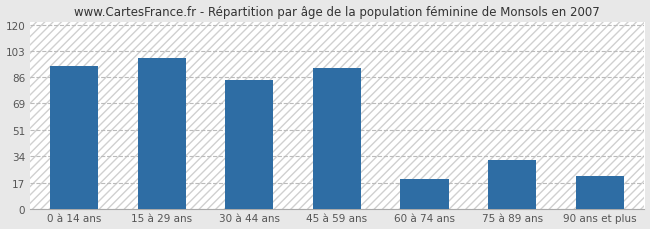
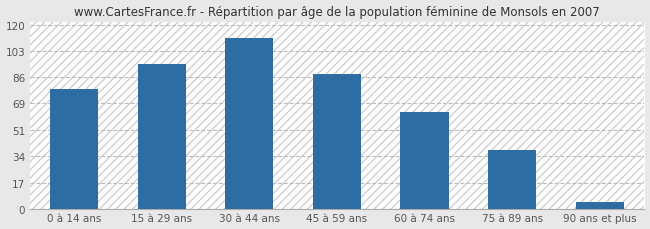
0 à 14 ans: 93 -> 78
15 à 29 ans: 98 -> 94
30 à 44 ans: 84 -> 111
45 à 59 ans: 92 -> 88
60 à 74 ans: 19 -> 63
75 à 89 ans: 32 -> 38
90 ans et plus: 21 -> 4
